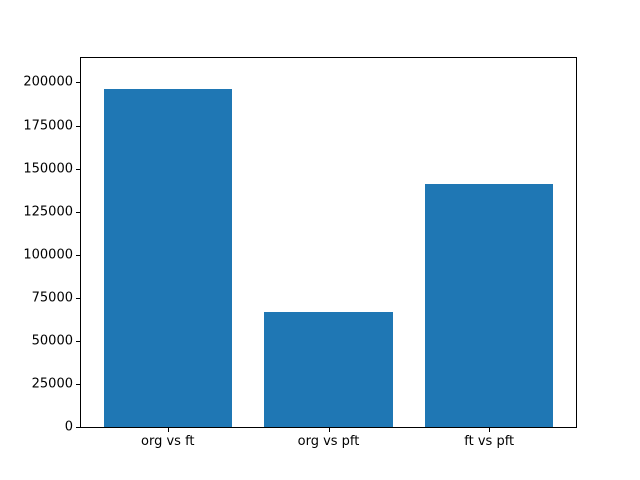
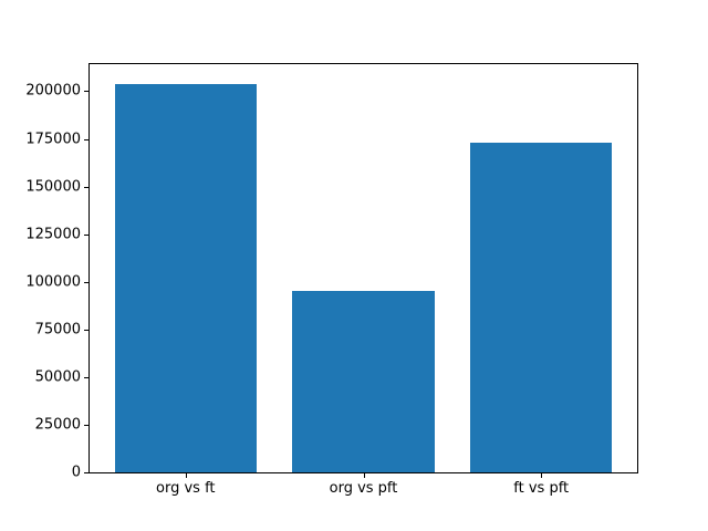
org vs ft: 196000 -> 204000
org vs pft: 67000 -> 95000
ft vs pft: 141000 -> 173000
